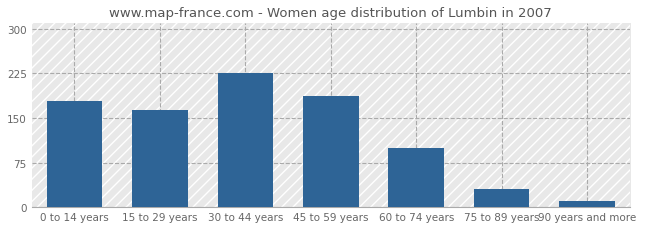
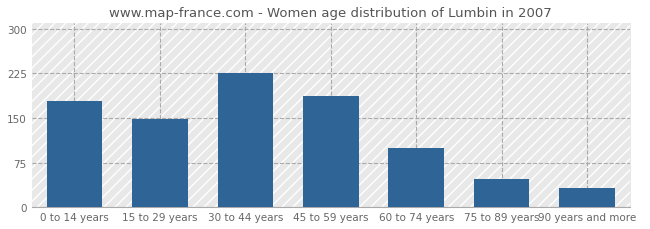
15 to 29 years: 163 -> 148
75 to 89 years: 30 -> 48
90 years and more: 10 -> 32
